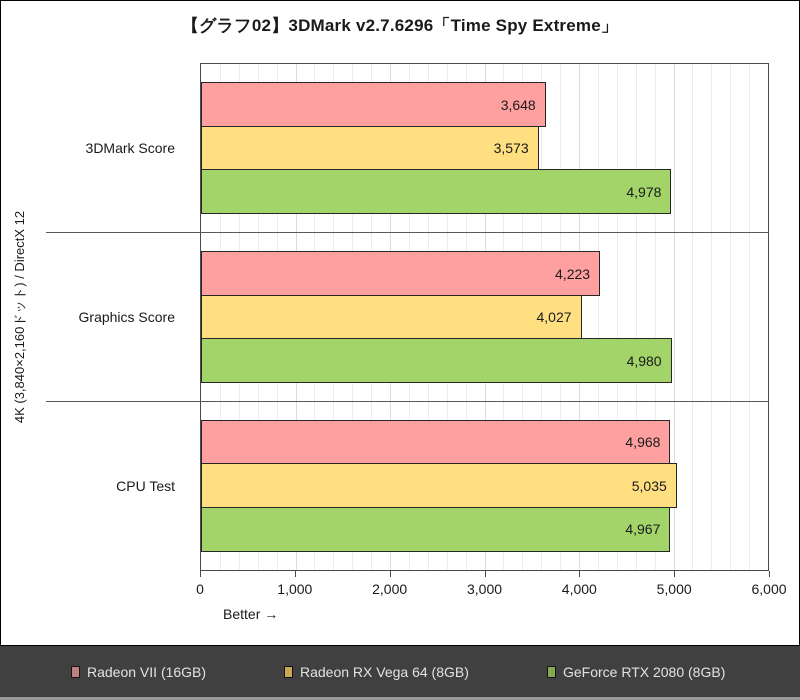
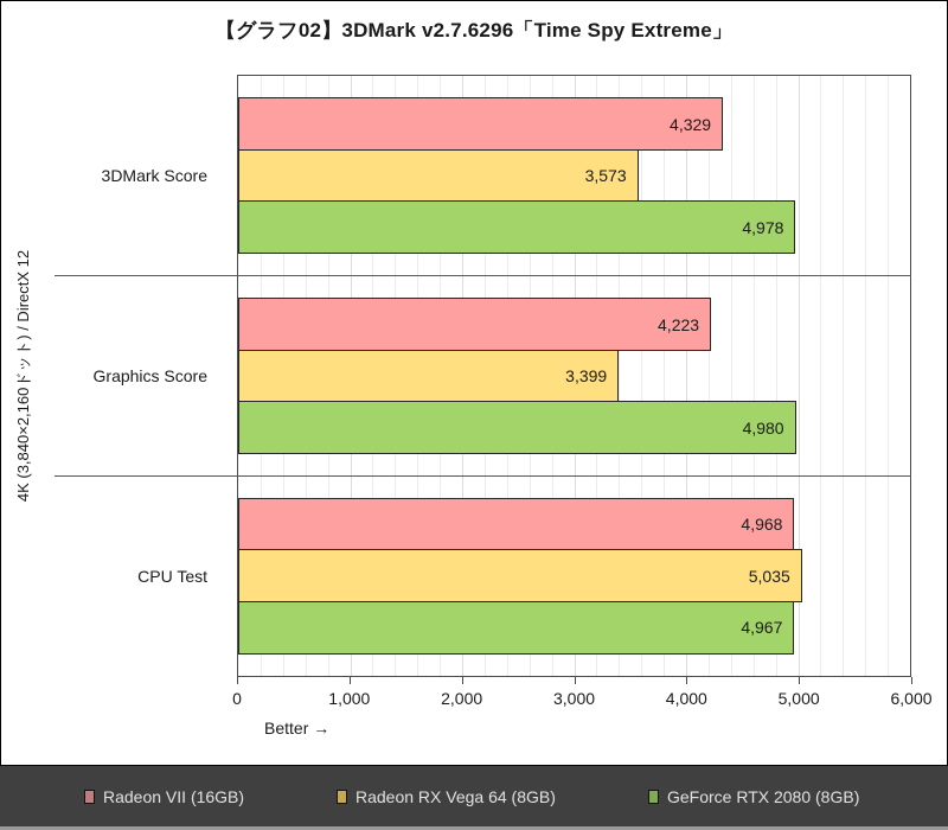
Radeon VII (16GB)/3DMark Score: 3,648 -> 4,329
Radeon RX Vega 64 (8GB)/Graphics Score: 4,027 -> 3,399
